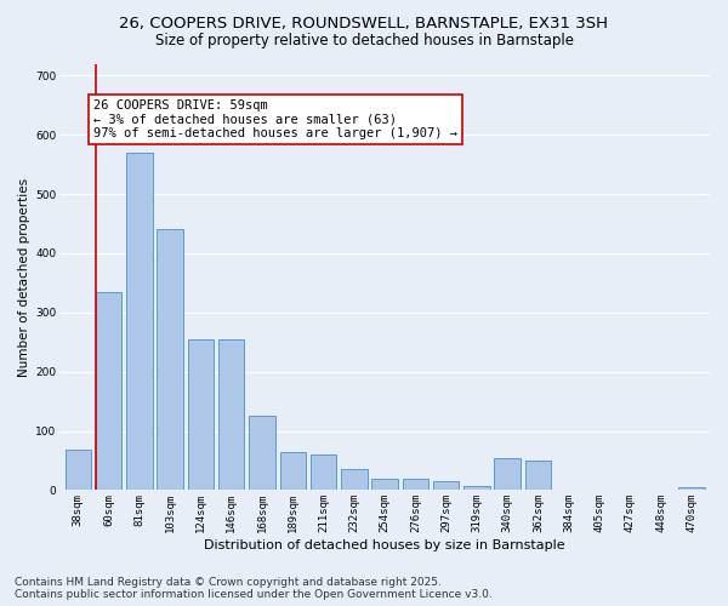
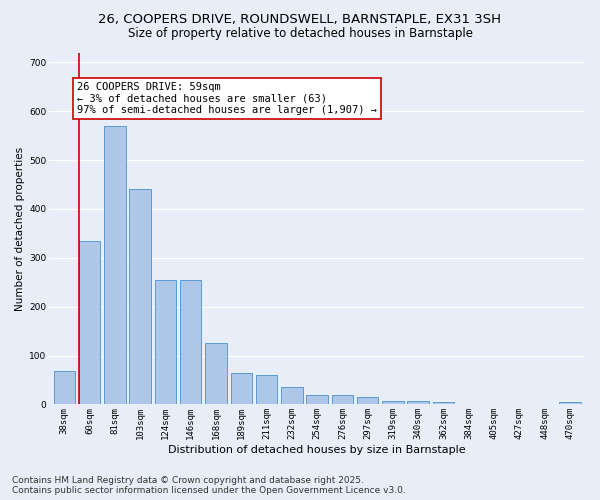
340sqm: 55 -> 8
362sqm: 50 -> 5
